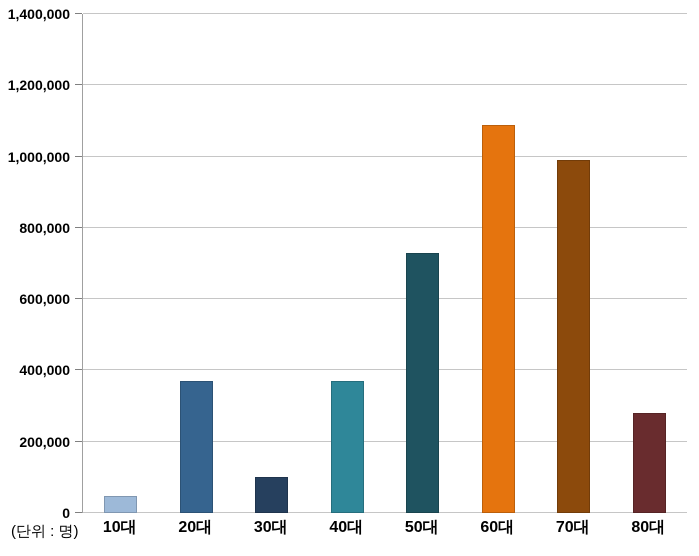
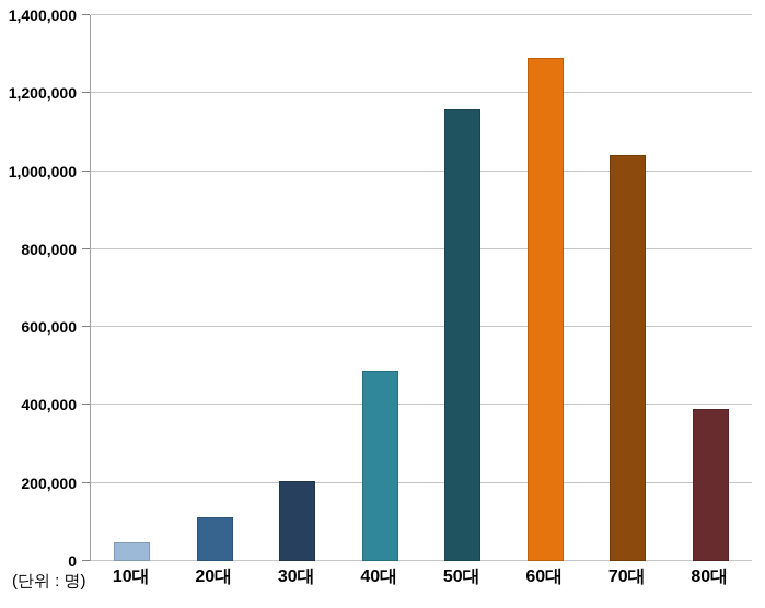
20대: 370000 -> 110000
30대: 100000 -> 200000
40대: 370000 -> 490000
50대: 730000 -> 1160000
60대: 1090000 -> 1290000
70대: 990000 -> 1040000
80대: 280000 -> 390000
